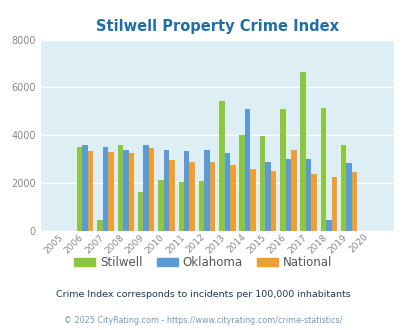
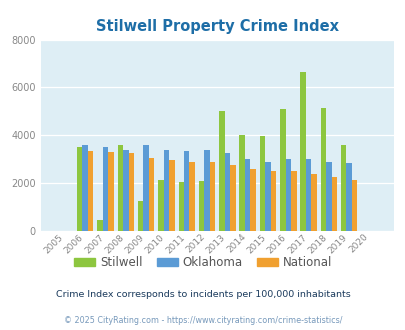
Stilwell/2009: 1650 -> 1250
National/2009: 3450 -> 3050
Stilwell/2013: 5450 -> 5000
Oklahoma/2014: 5100 -> 3000
National/2016: 3400 -> 2500
Oklahoma/2018: 450 -> 2900
National/2019: 2450 -> 2150
